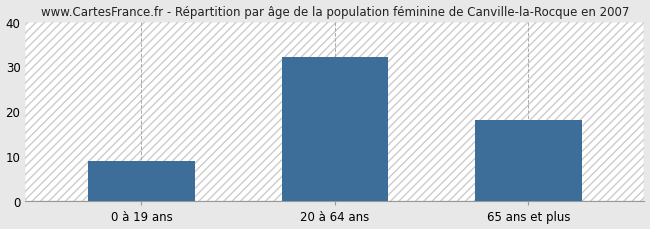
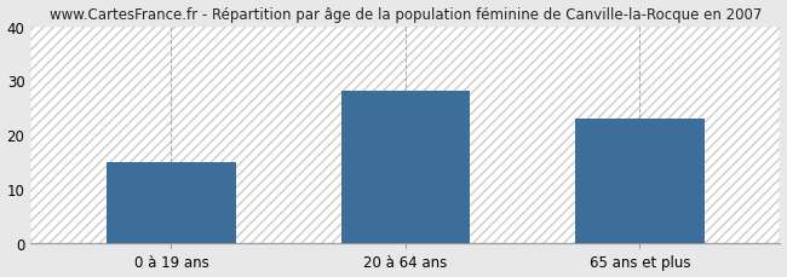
0 à 19 ans: 9 -> 15
20 à 64 ans: 32 -> 28
65 ans et plus: 18 -> 23
